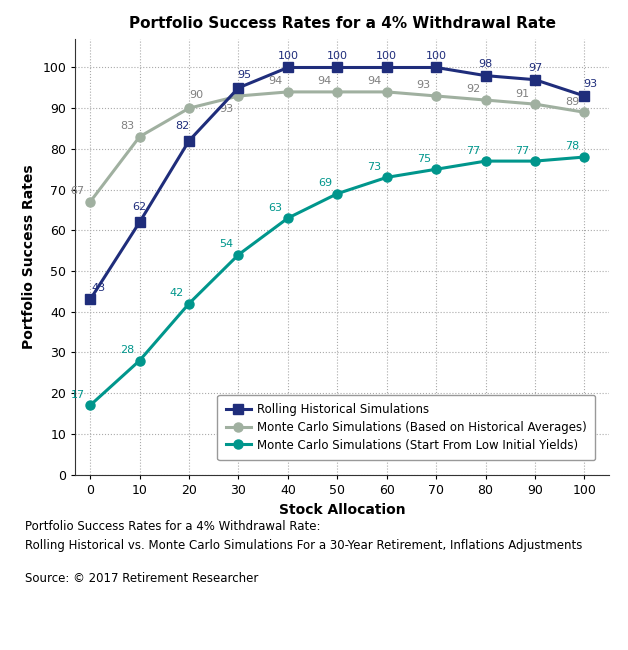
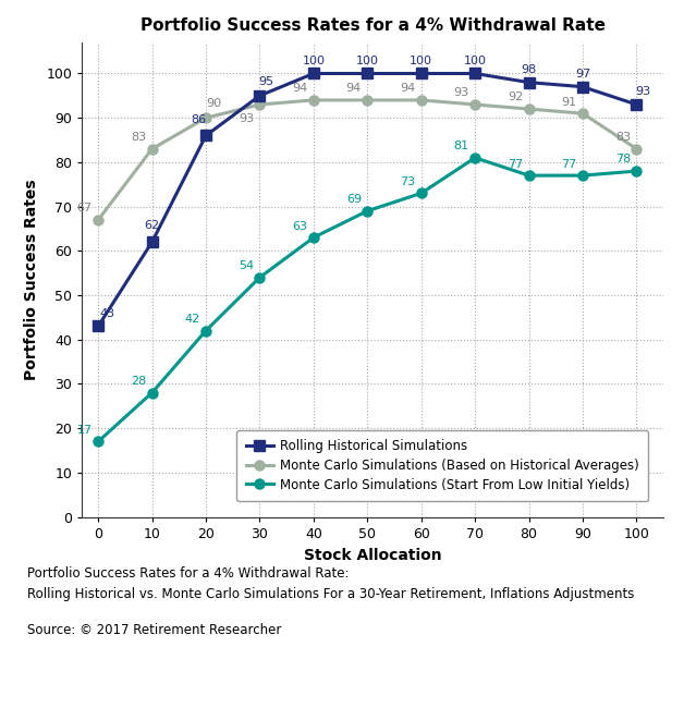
Rolling Historical Simulations/20: 82 -> 86
Monte Carlo Simulations (Start From Low Initial Yields)/70: 75 -> 81
Monte Carlo Simulations (Based on Historical Averages)/100: 89 -> 83
